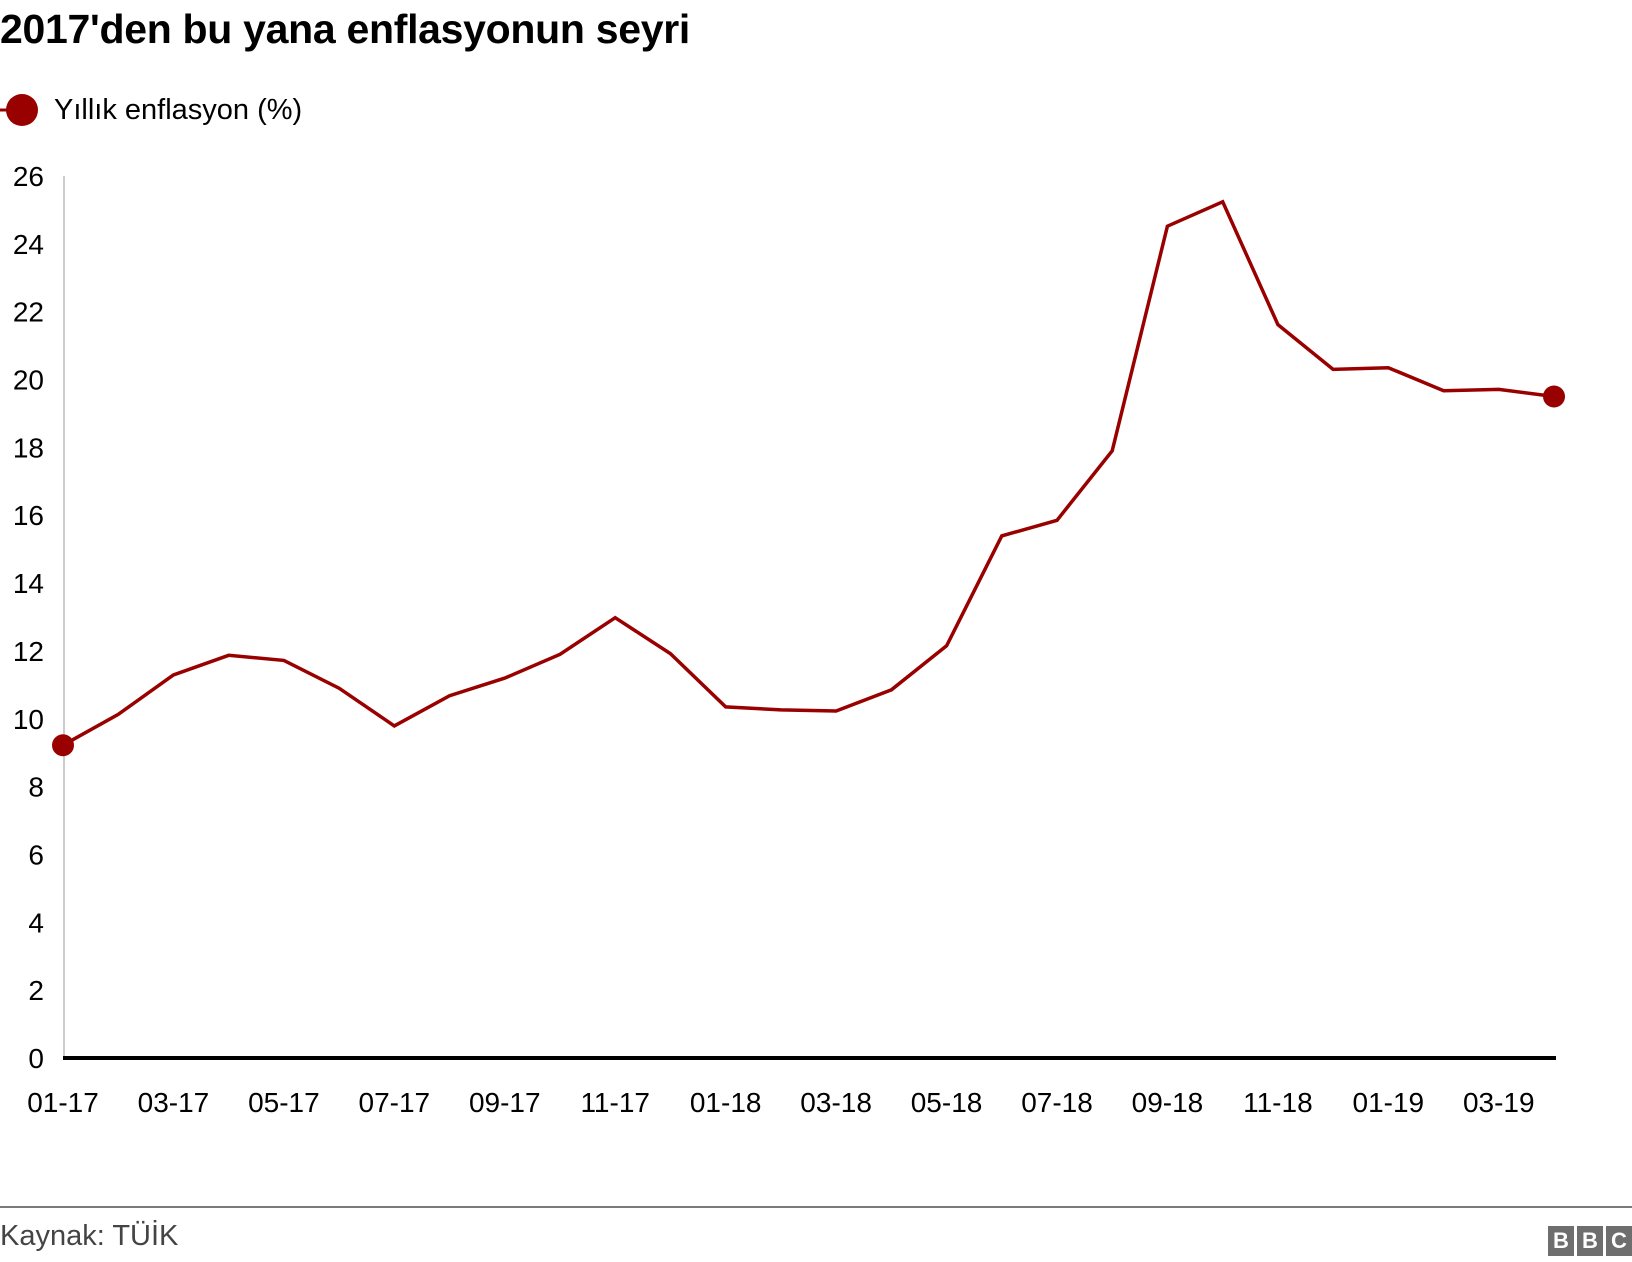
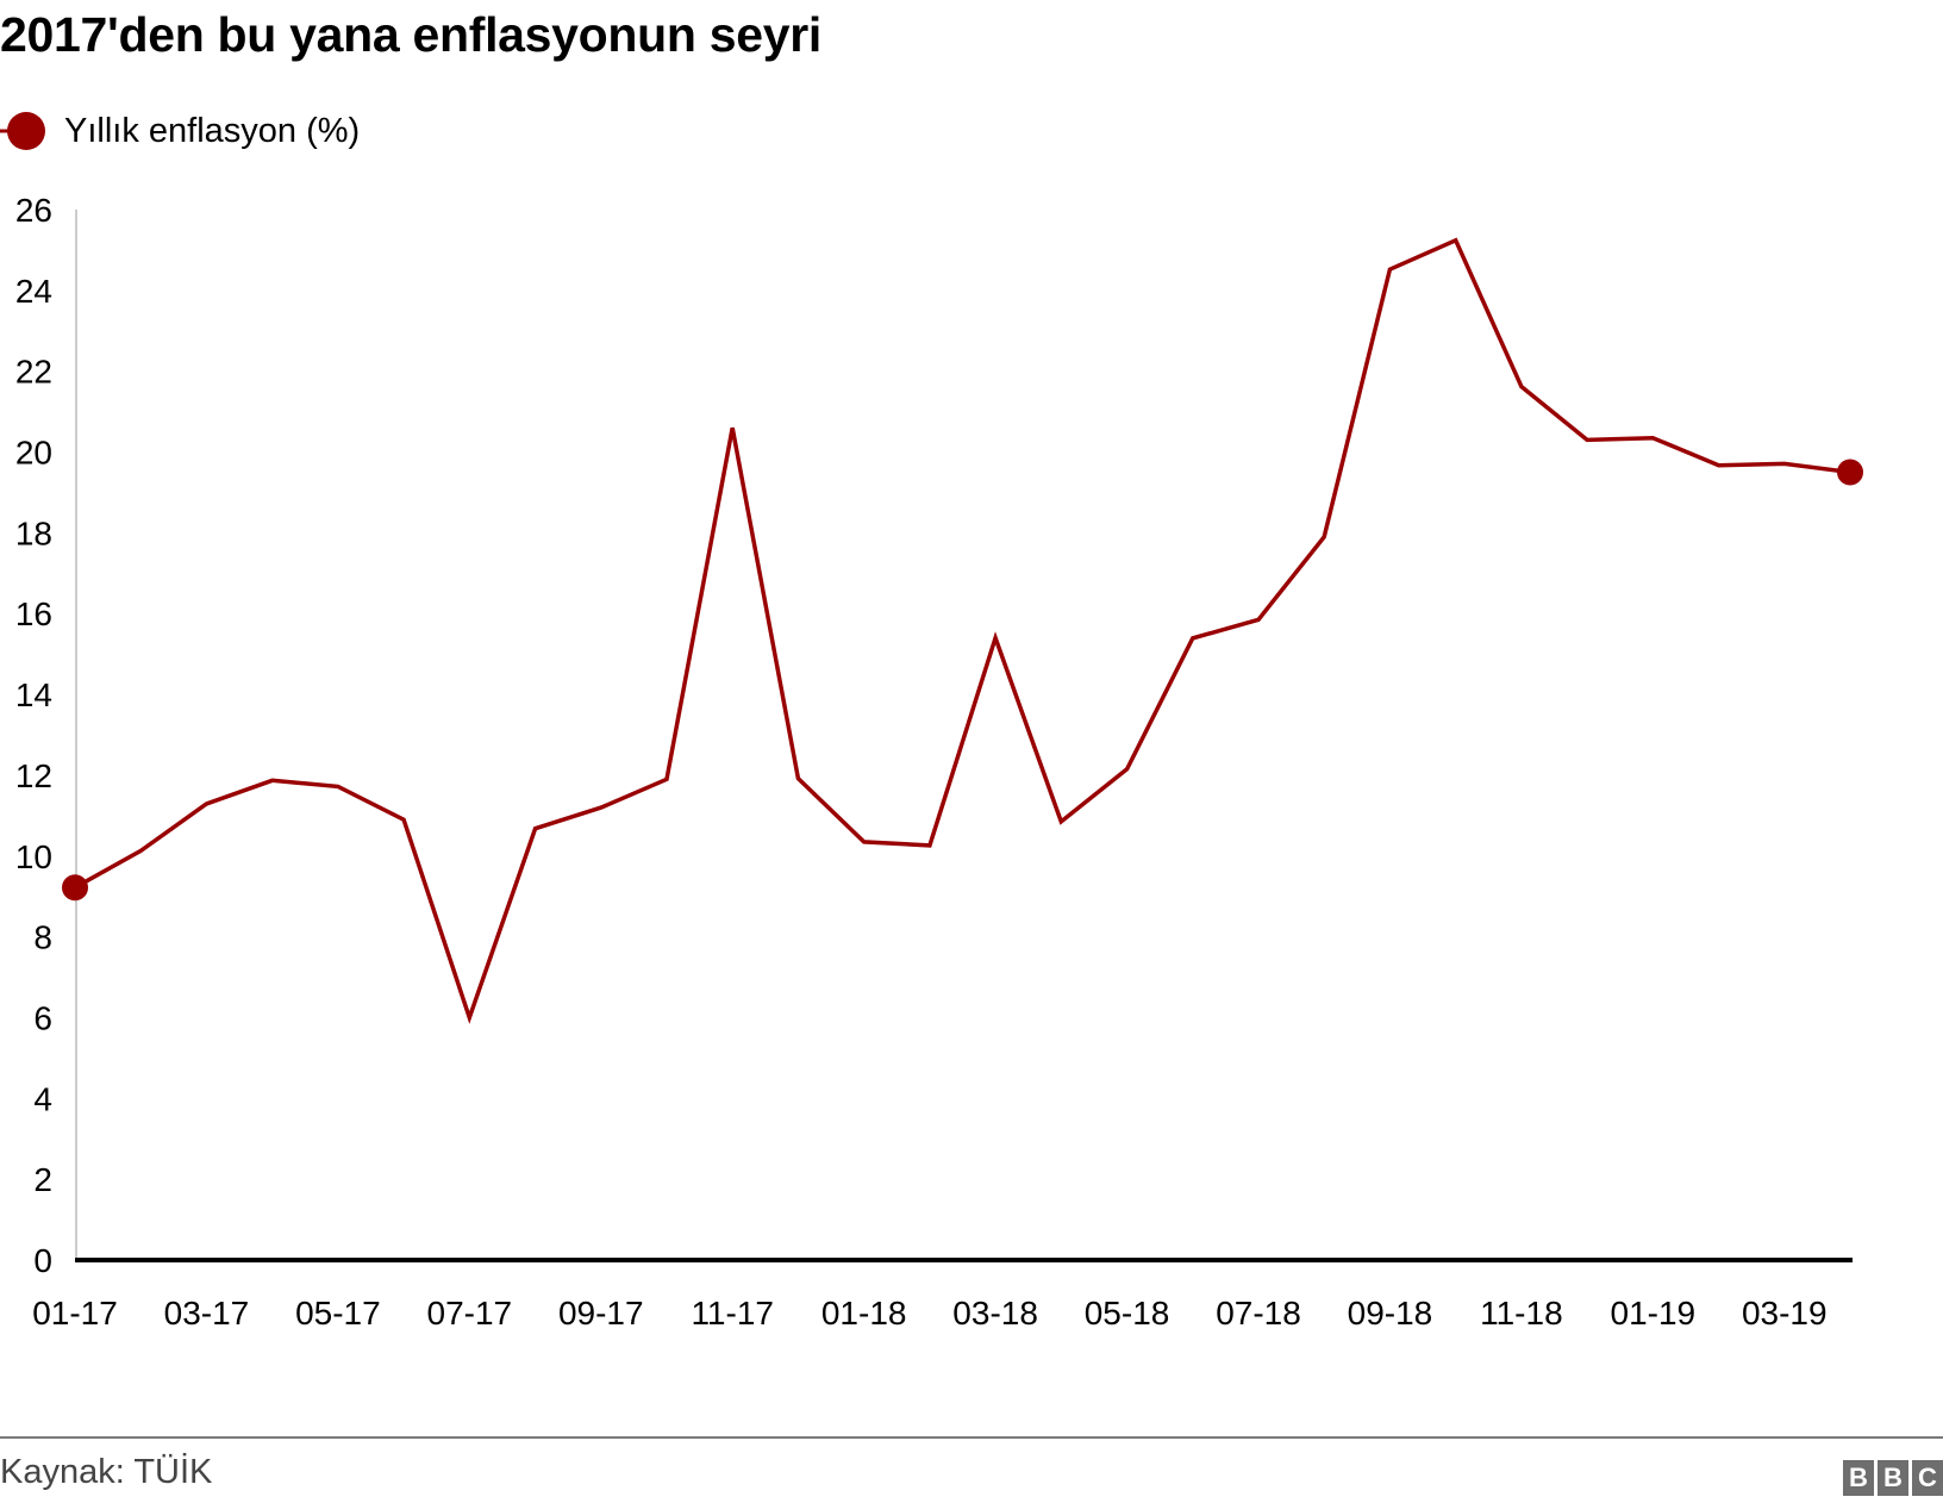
07-17: 9.8 -> 6.0
11-17: 13.0 -> 20.6
03-18: 10.2 -> 15.4
